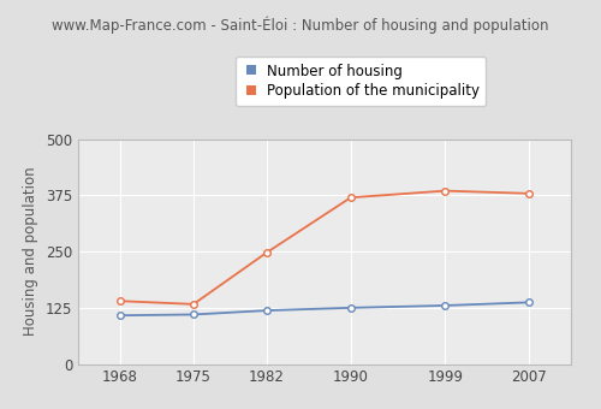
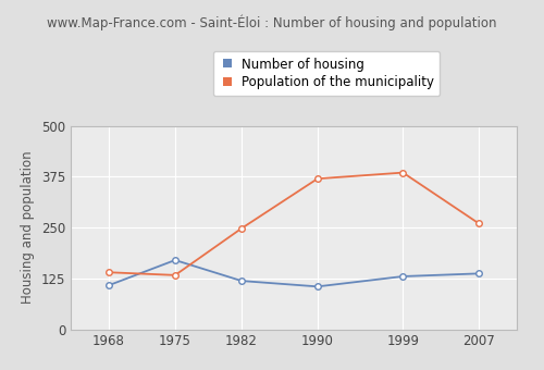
Number of housing/1975: 110 -> 170
Number of housing/1990: 125 -> 105
Population of the municipality/2007: 379 -> 260
